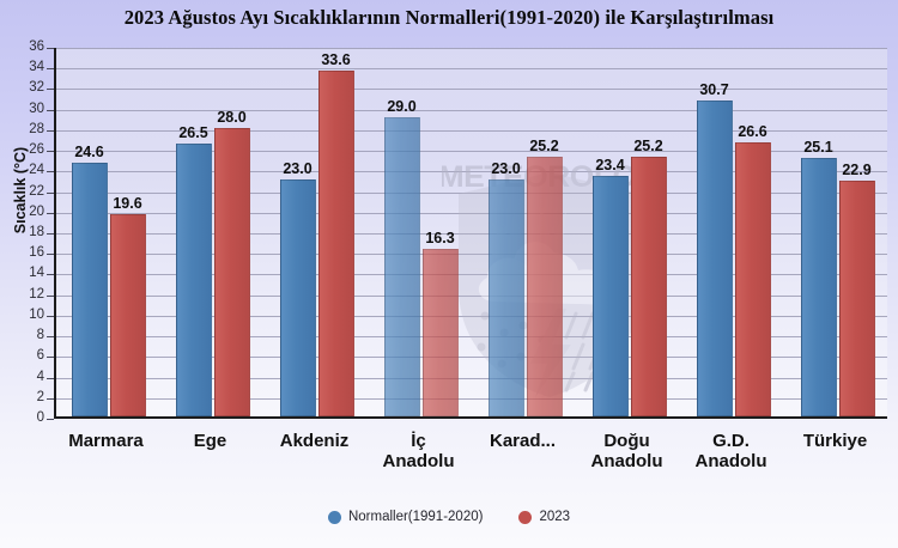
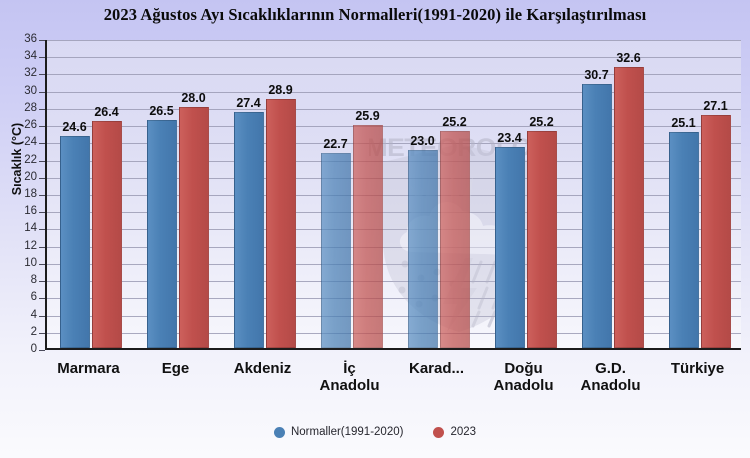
2023/Marmara: 19.6 -> 26.4
Normaller(1991-2020)/Akdeniz: 23.0 -> 27.4
2023/Akdeniz: 33.6 -> 28.9
Normaller(1991-2020)/İç Anadolu: 29.0 -> 22.7
2023/İç Anadolu: 16.3 -> 25.9
2023/G.D. Anadolu: 26.6 -> 32.6
2023/Türkiye: 22.9 -> 27.1
